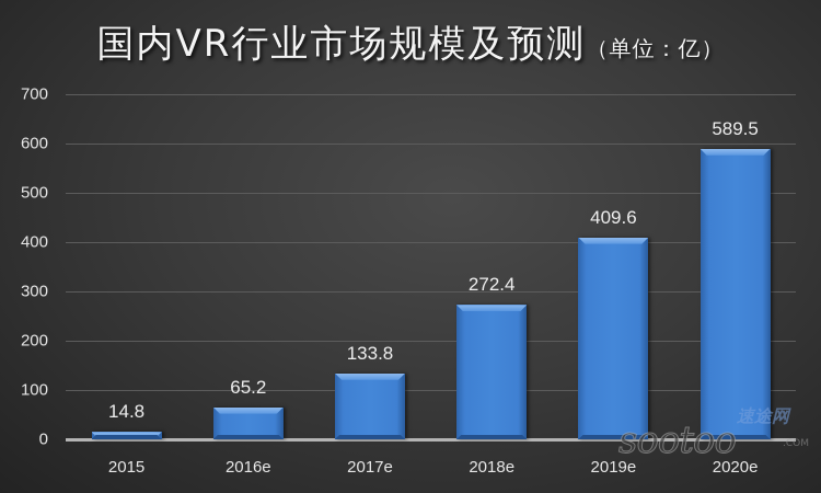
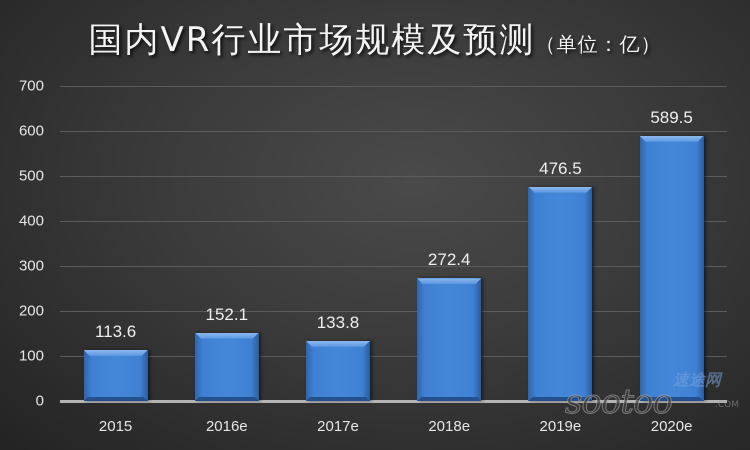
2015: 14.8 -> 113.6
2016e: 65.2 -> 152.1
2019e: 409.6 -> 476.5
